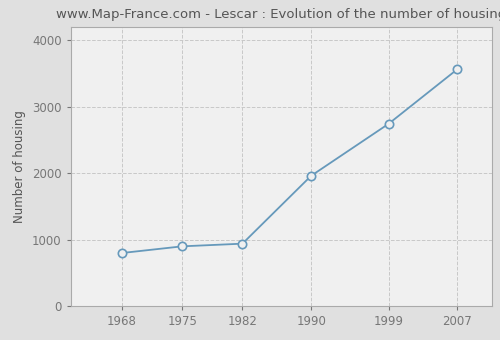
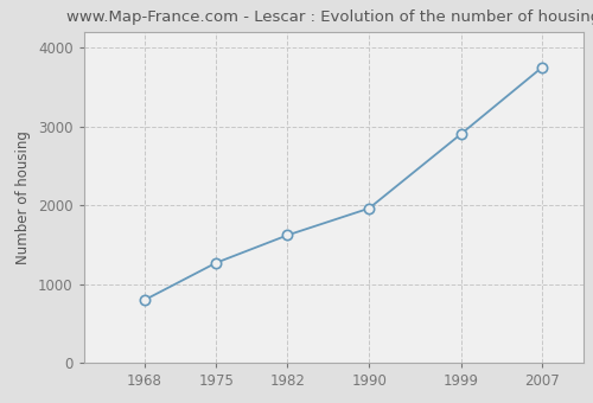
1975: 900 -> 1270
1982: 940 -> 1620
1999: 2740 -> 2900
2007: 3560 -> 3750
